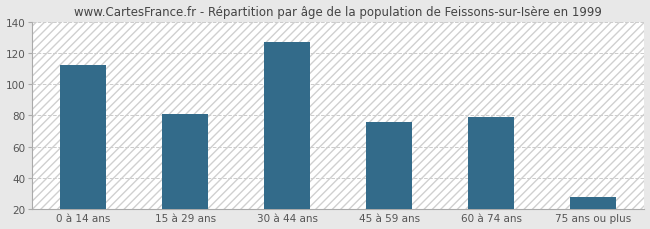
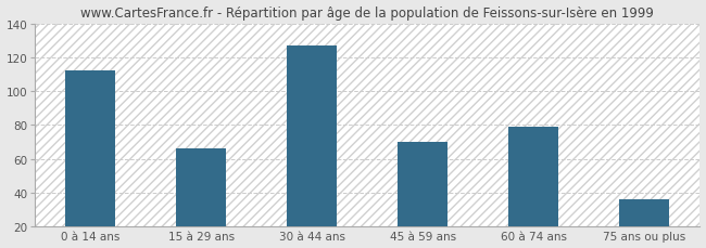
15 à 29 ans: 81 -> 66
45 à 59 ans: 76 -> 70
75 ans ou plus: 28 -> 36
